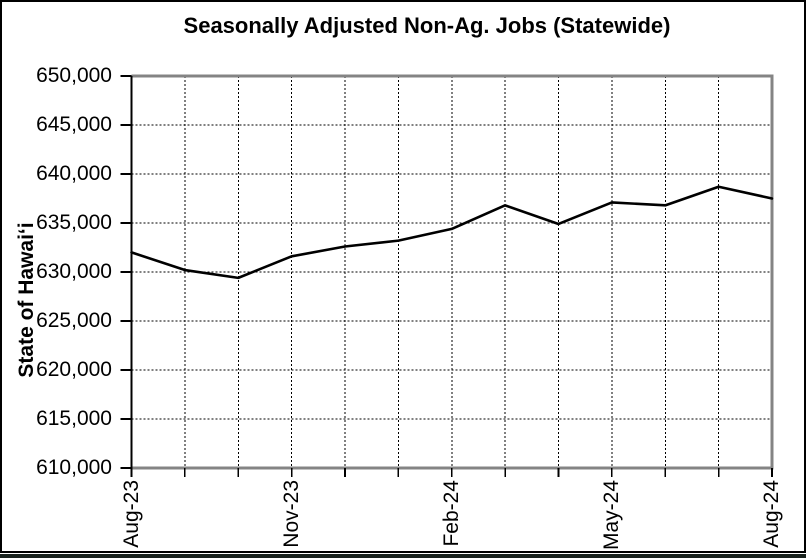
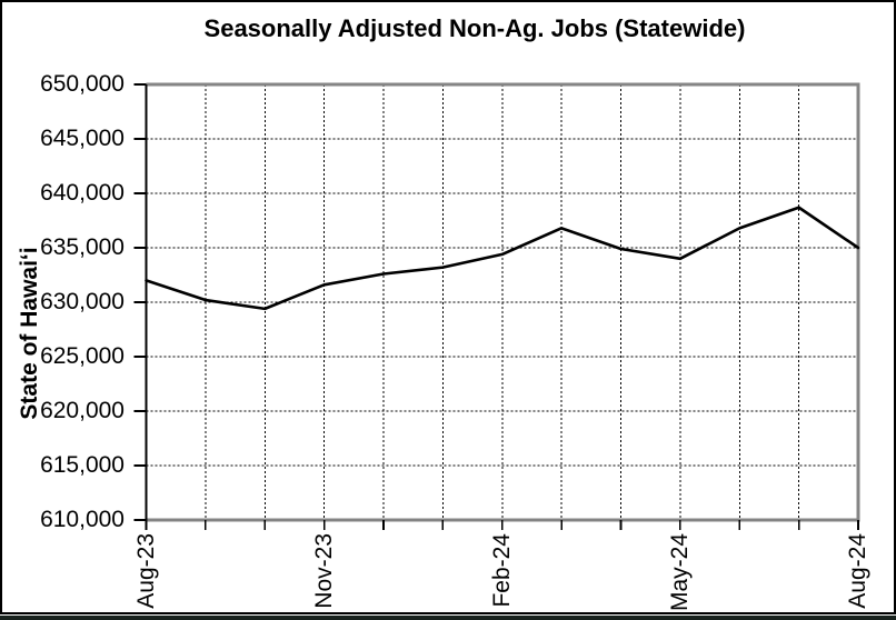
May-24: 637000 -> 634000
Aug-24: 638000 -> 635000
